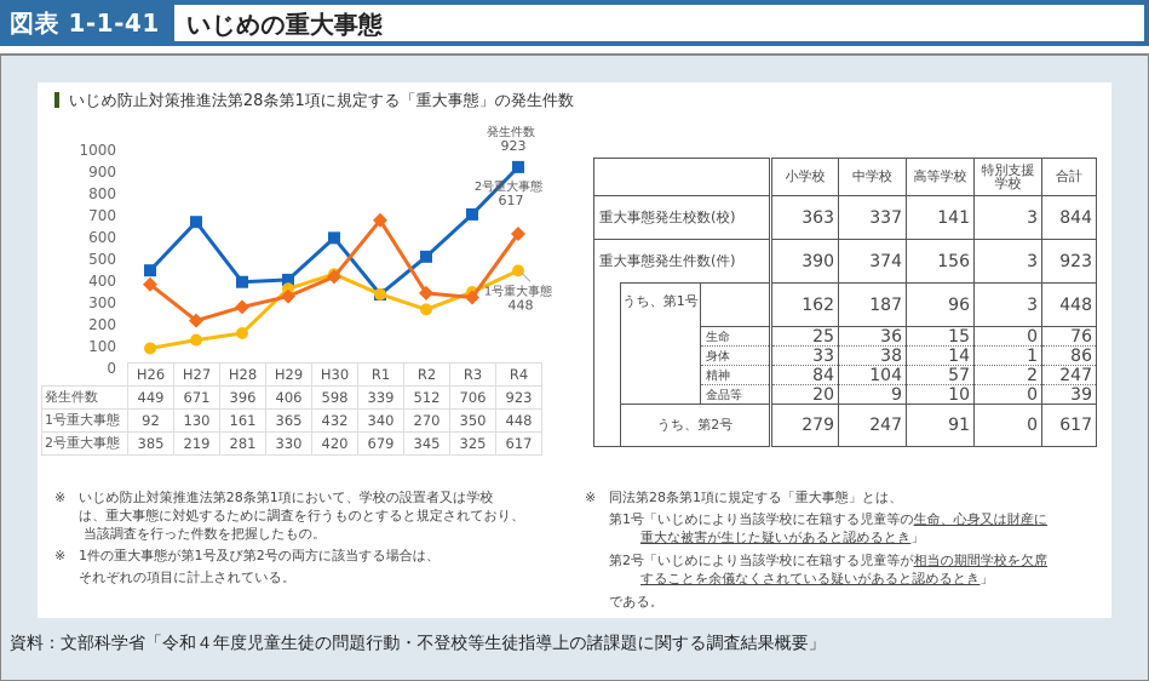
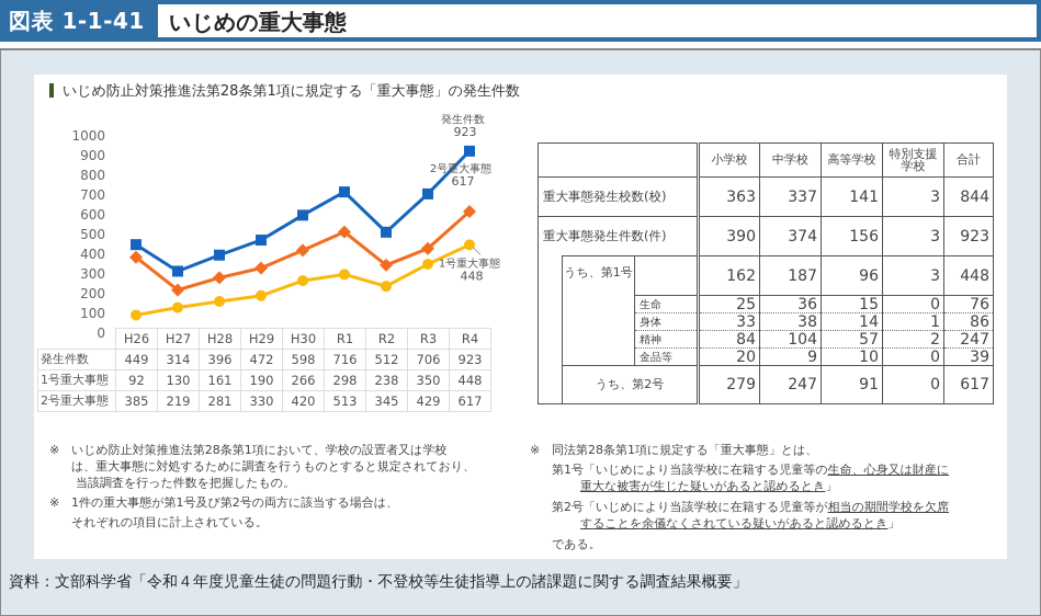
発生件数/H27: 671 -> 314
発生件数/H29: 406 -> 472
1号重大事態/H29: 365 -> 190
1号重大事態/H30: 432 -> 266
発生件数/R1: 339 -> 716
1号重大事態/R1: 340 -> 298
2号重大事態/R1: 679 -> 513
1号重大事態/R2: 270 -> 238
2号重大事態/R3: 325 -> 429
